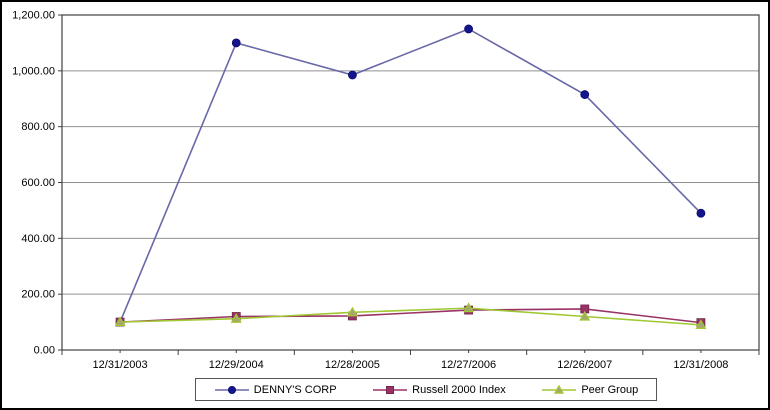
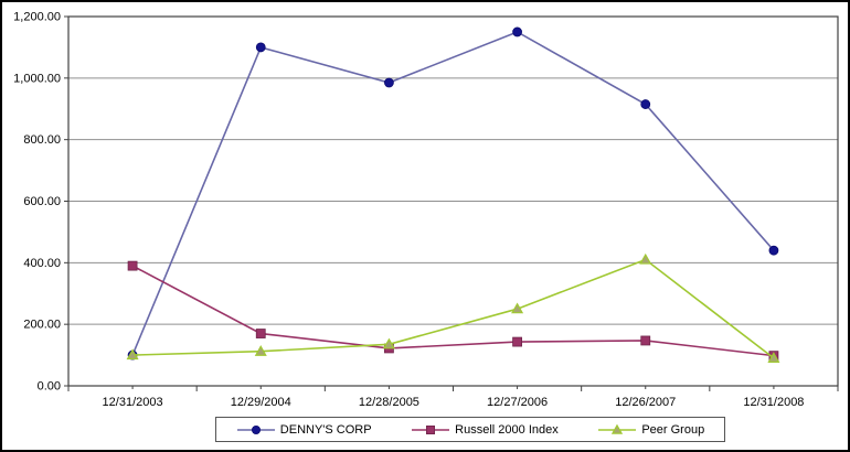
Russell 2000 Index/12/31/2003: 100 -> 390
Russell 2000 Index/12/29/2004: 120 -> 170
Peer Group/12/27/2006: 150 -> 250
Peer Group/12/26/2007: 120 -> 410
DENNY'S CORP/12/31/2008: 490 -> 440
